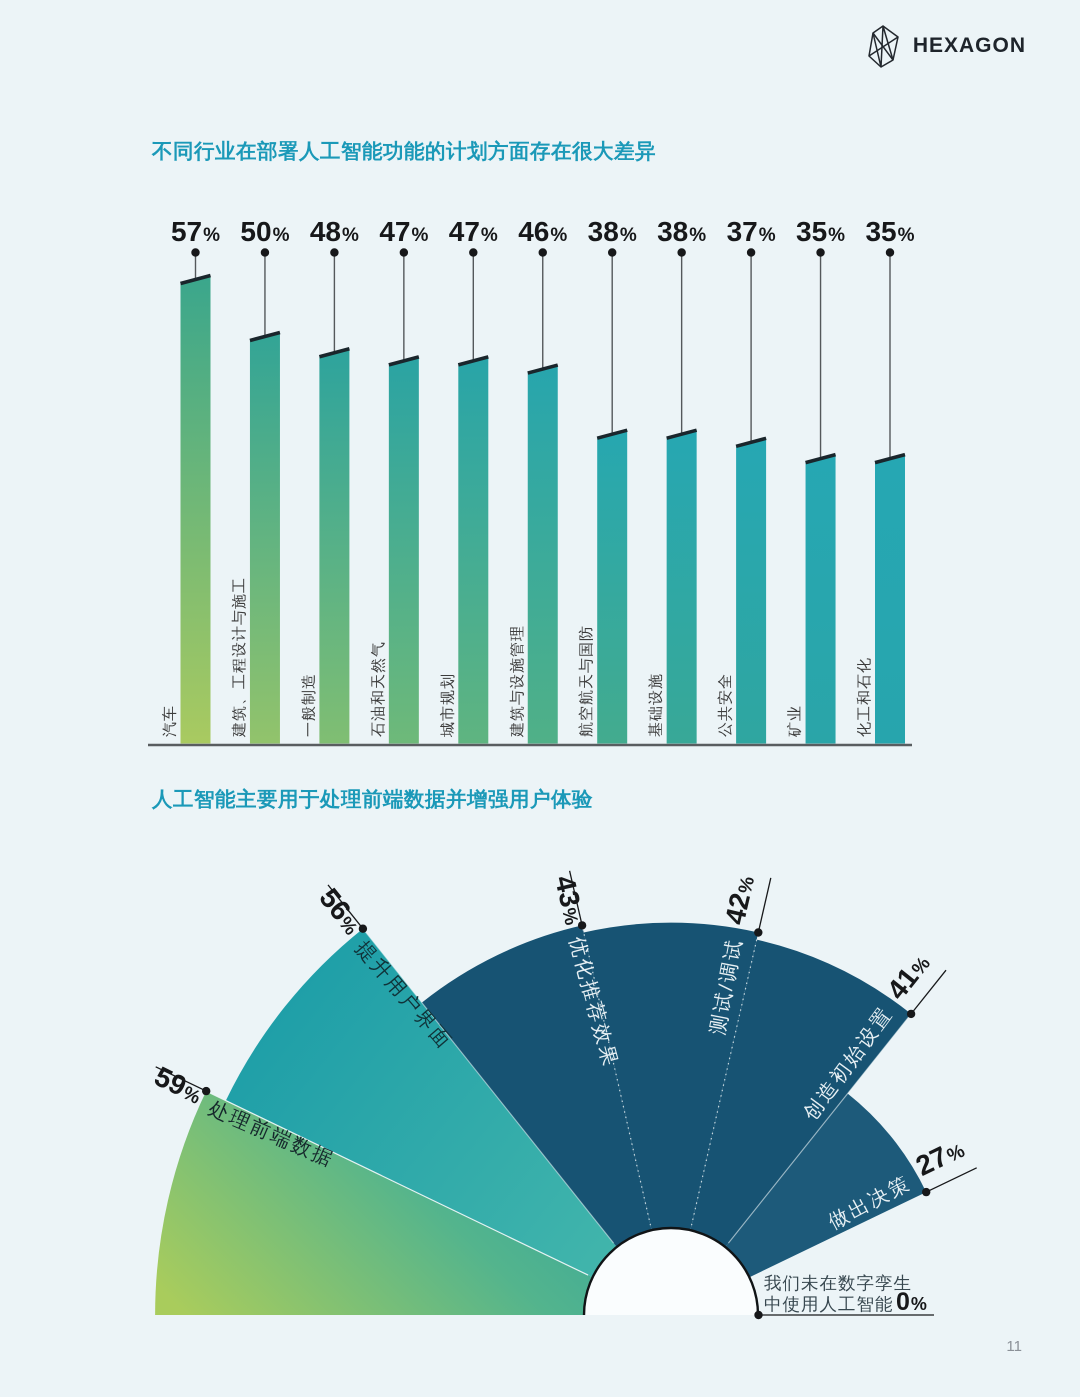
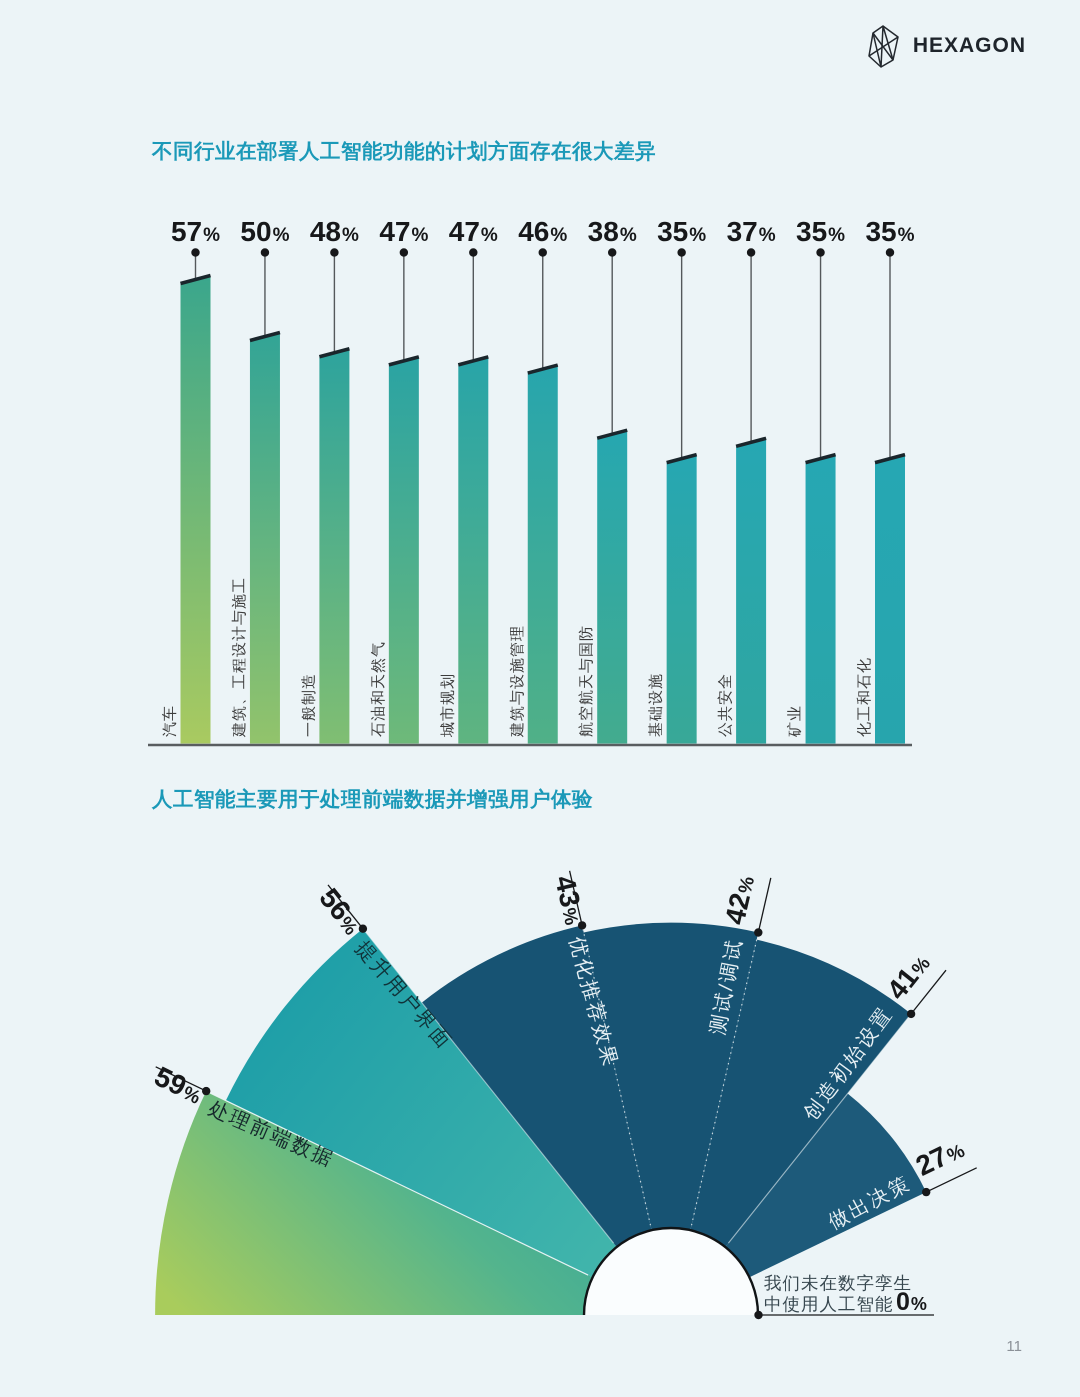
不同行业在部署人工智能功能的计划方面存在很大差异/基础设施: 38 -> 35
